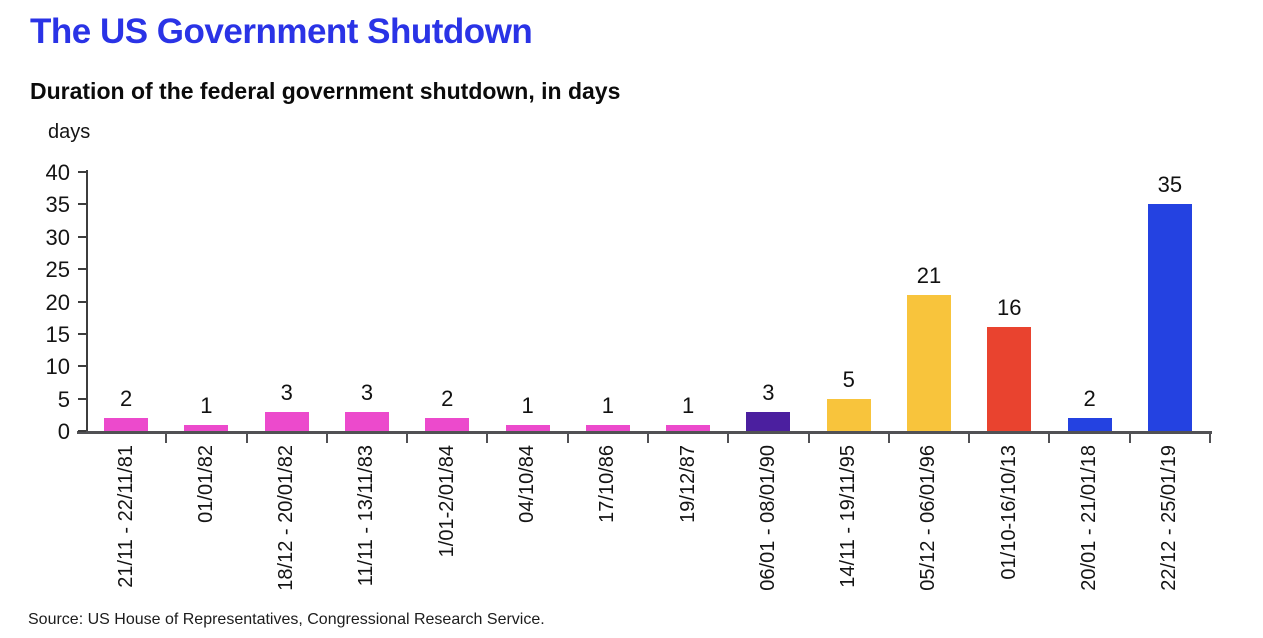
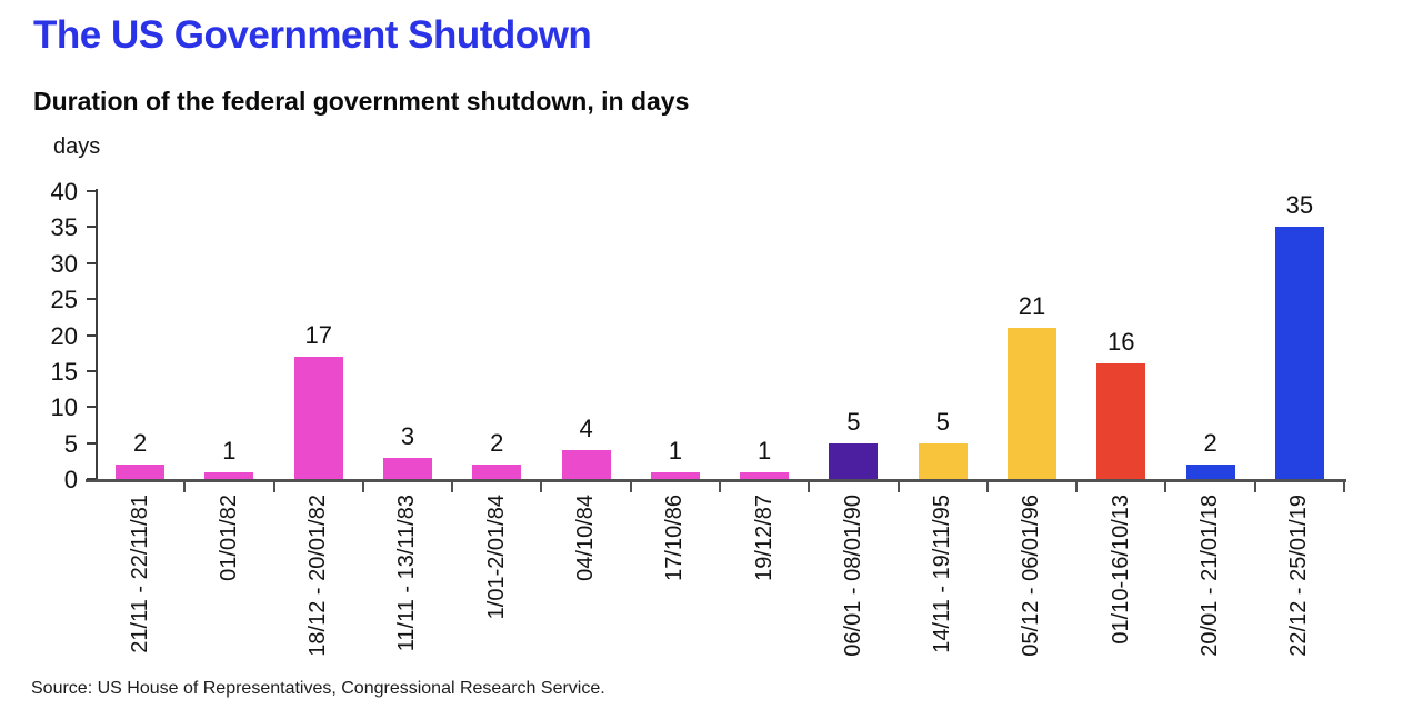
18/12 - 20/01/82: 3 -> 17
04/10/84: 1 -> 4
06/01 - 08/01/90: 3 -> 5
